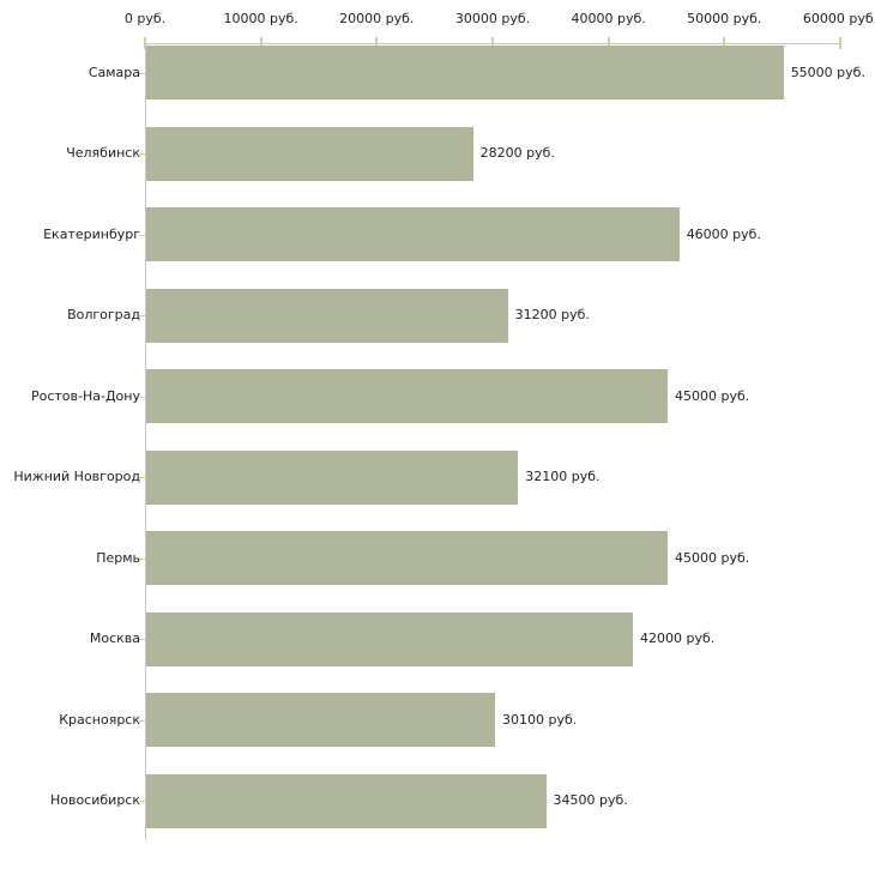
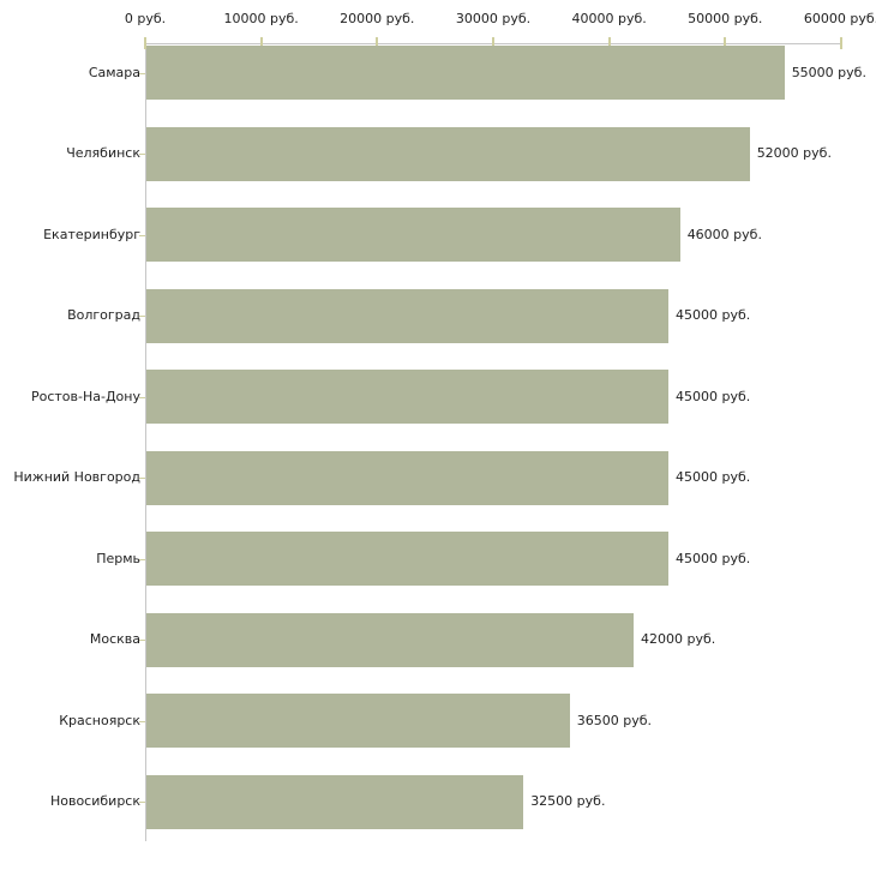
Челябинск: 28200 -> 52000
Волгоград: 31200 -> 45000
Нижний Новгород: 32100 -> 45000
Красноярск: 30100 -> 36500
Новосибирск: 34500 -> 32500
